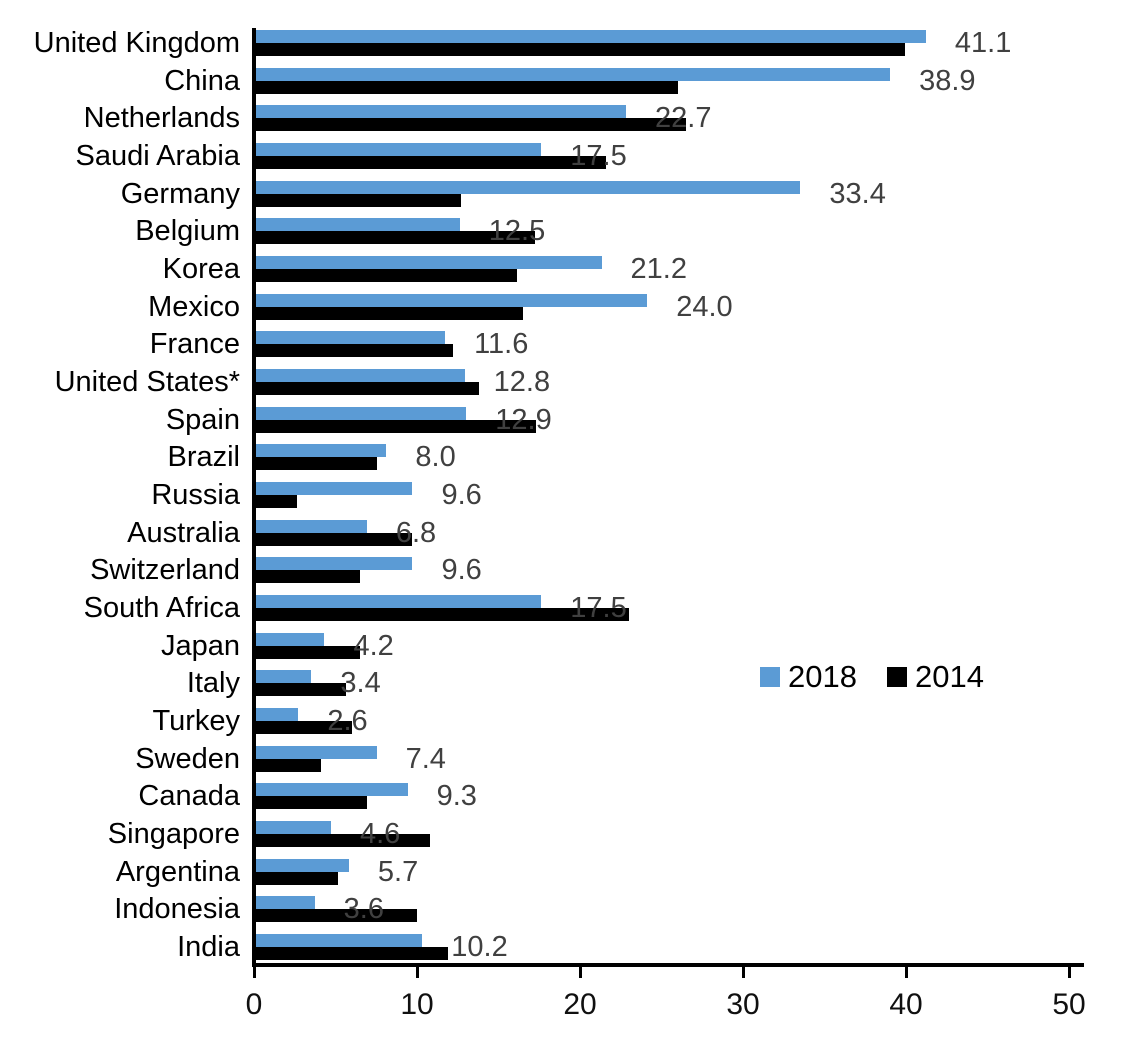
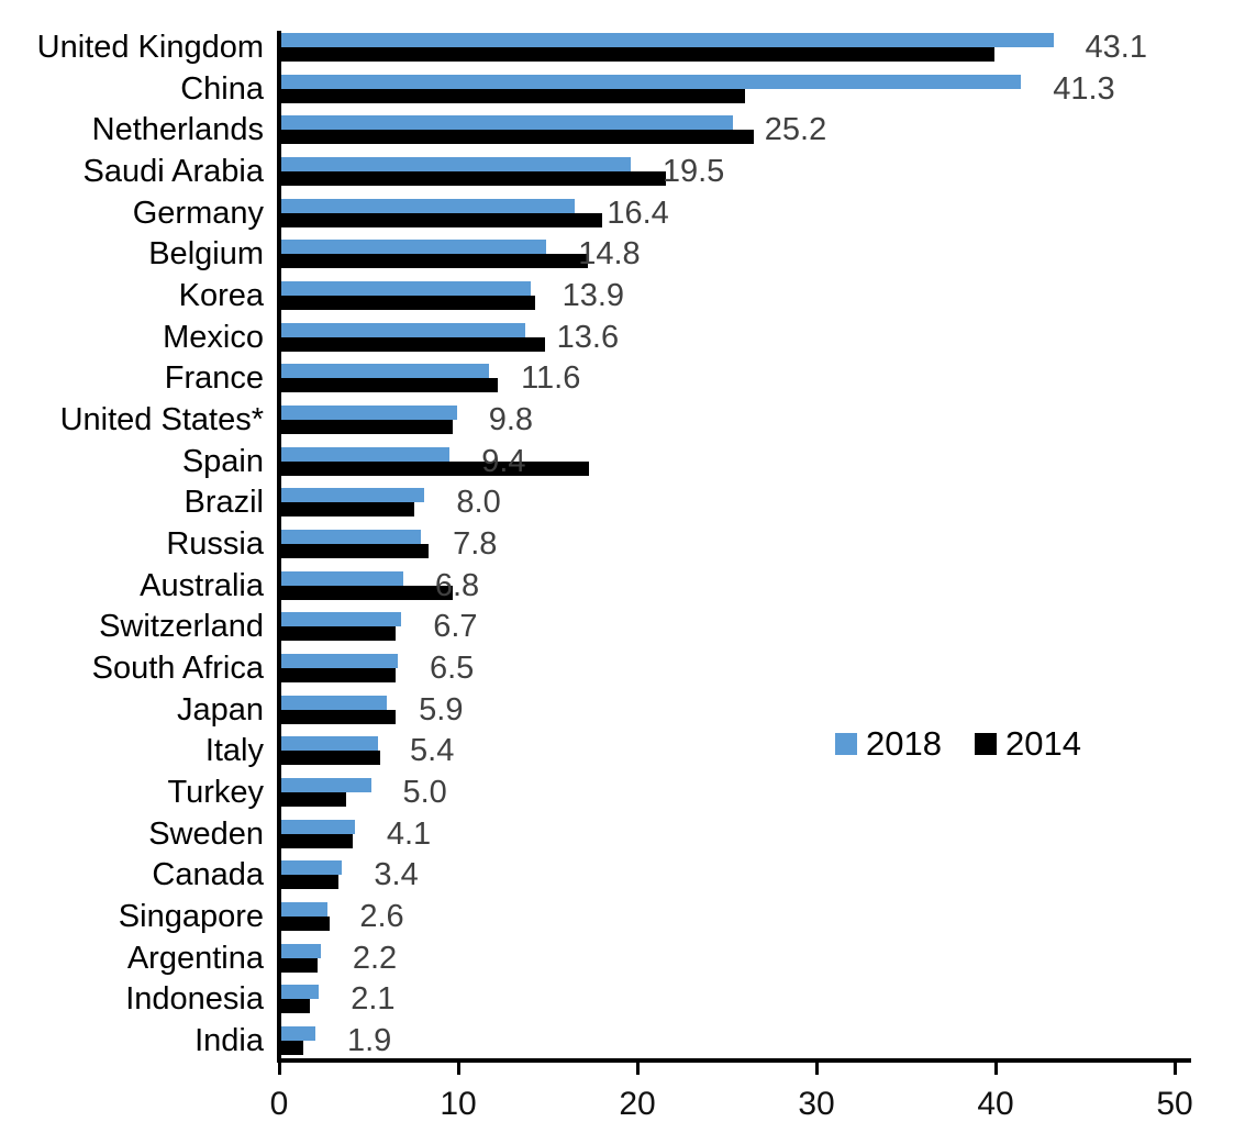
2018/United Kingdom: 41.1 -> 43.1
2018/China: 38.9 -> 41.3
2018/Netherlands: 22.7 -> 25.2
2018/Saudi Arabia: 17.5 -> 19.5
2018/Germany: 33.4 -> 16.4
2014/Germany: 12.6 -> 17.9
2018/Belgium: 12.5 -> 14.8
2018/Korea: 21.2 -> 13.9
2014/Korea: 16.0 -> 14.2
2018/Mexico: 24.0 -> 13.6
2014/Mexico: 16.4 -> 14.7
2018/United States*: 12.8 -> 9.8
2014/United States*: 13.7 -> 9.6
2018/Spain: 12.9 -> 9.4
2018/Russia: 9.6 -> 7.8
2014/Russia: 2.5 -> 8.2
2018/Switzerland: 9.6 -> 6.7
2018/South Africa: 17.5 -> 6.5
2014/South Africa: 22.9 -> 6.4
2018/Japan: 4.2 -> 5.9
2018/Italy: 3.4 -> 5.4
2018/Turkey: 2.6 -> 5.0
2014/Turkey: 5.9 -> 3.6
2018/Sweden: 7.4 -> 4.1
2018/Canada: 9.3 -> 3.4
2014/Canada: 6.8 -> 3.2
2018/Singapore: 4.6 -> 2.6
2014/Singapore: 10.7 -> 2.7
2018/Argentina: 5.7 -> 2.2
2014/Argentina: 5.0 -> 2.0
2018/Indonesia: 3.6 -> 2.1
2014/Indonesia: 9.9 -> 1.6
2018/India: 10.2 -> 1.9
2014/India: 11.8 -> 1.2
